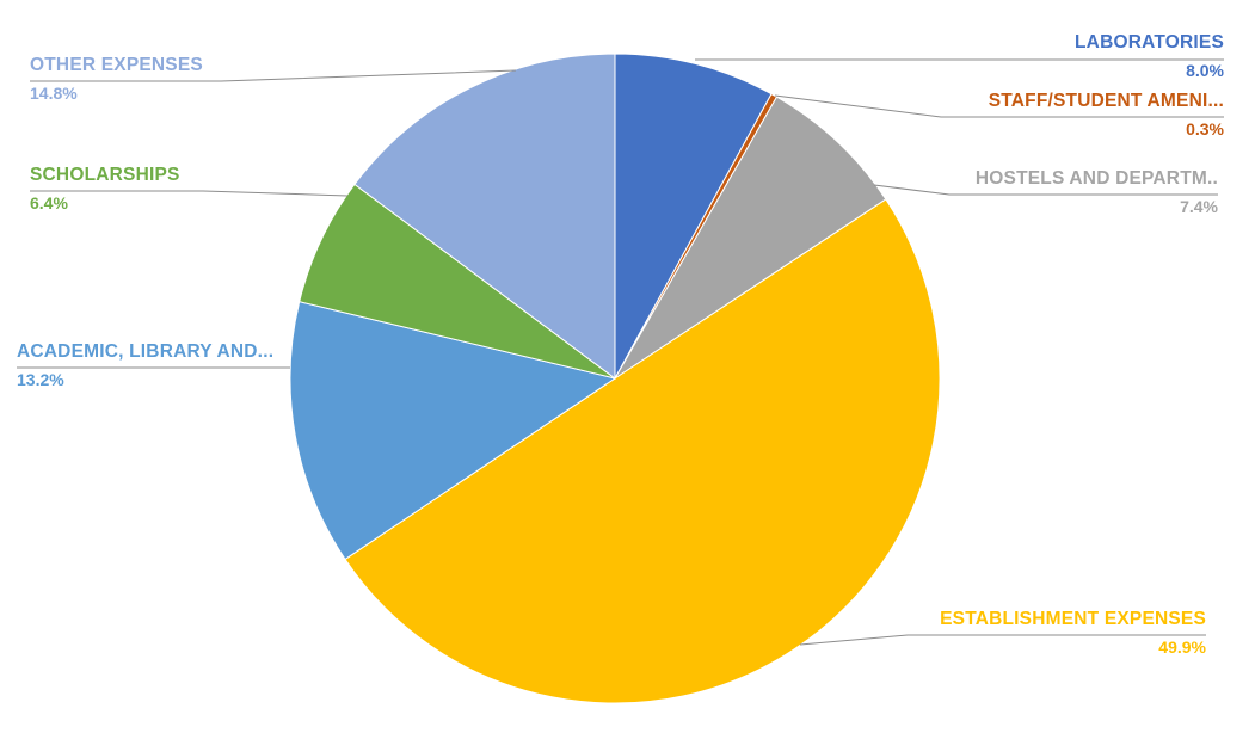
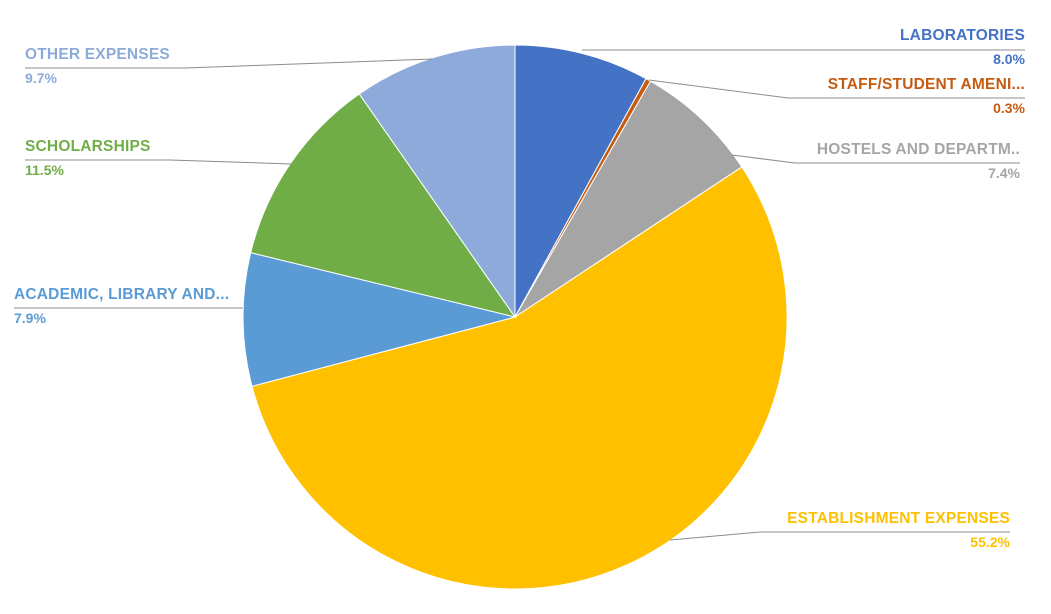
ESTABLISHMENT EXPENSES: 49.9% -> 55.2%
ACADEMIC, LIBRARY AND...: 13.2% -> 7.9%
SCHOLARSHIPS: 6.4% -> 11.5%
OTHER EXPENSES: 14.8% -> 9.7%
